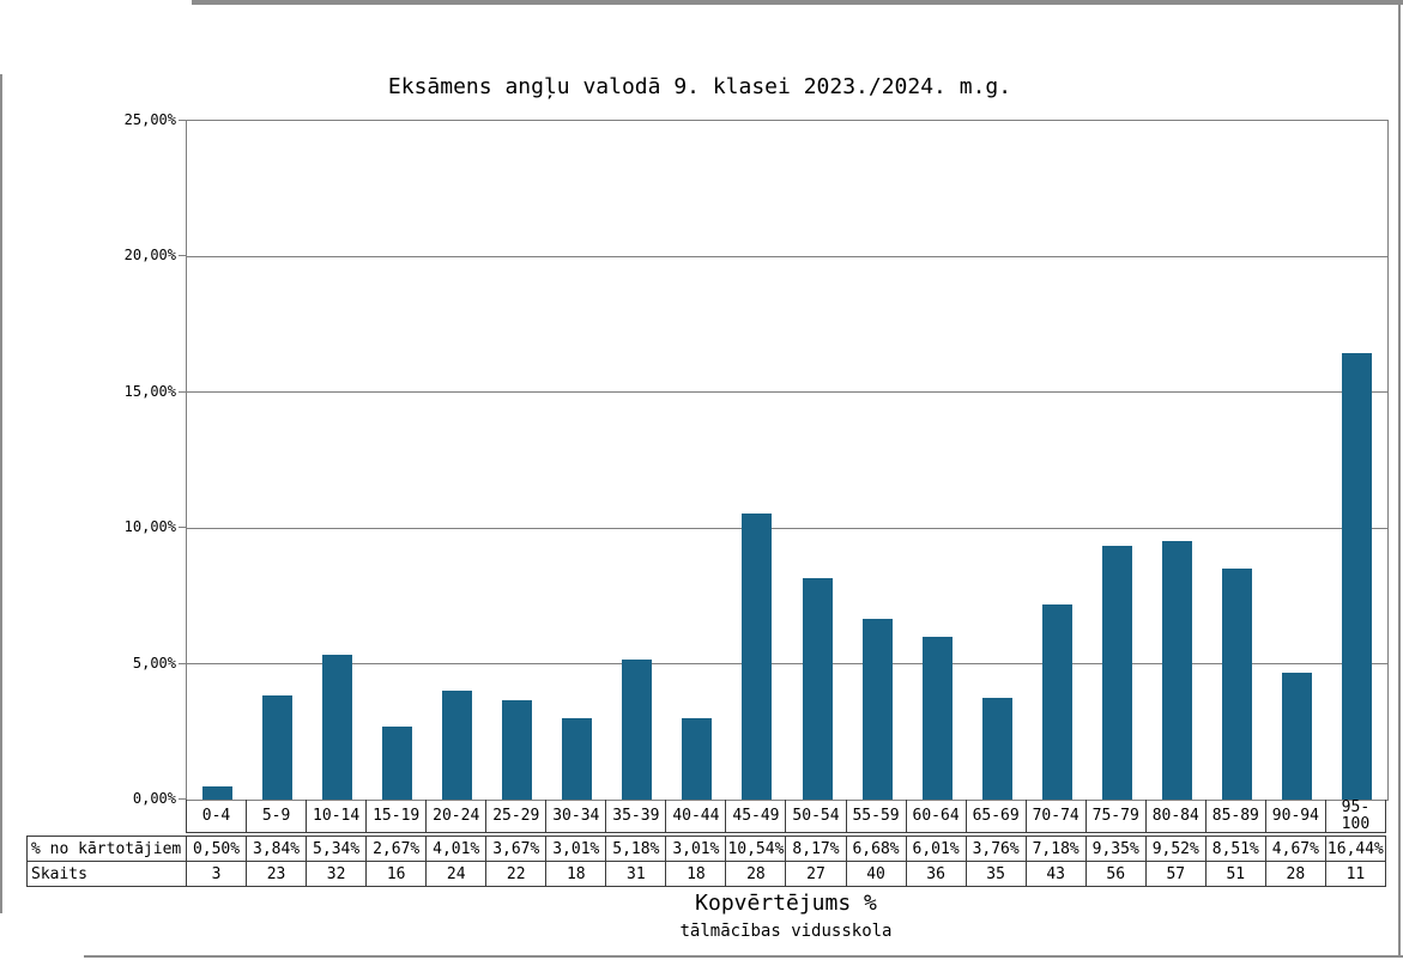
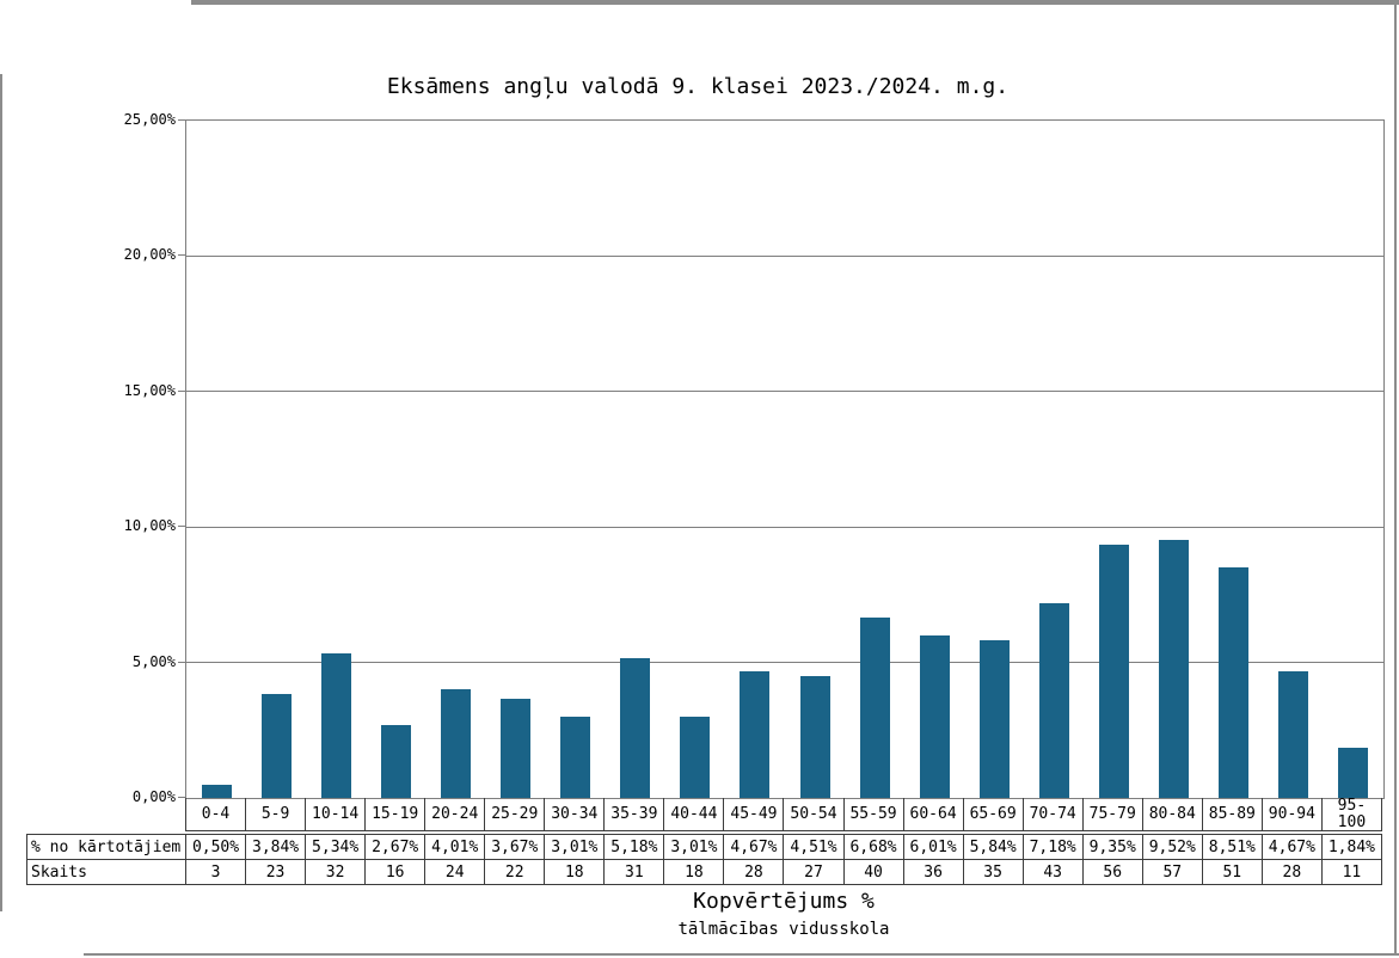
% no kārtotājiem/45-49: 10,54% -> 4,67%
% no kārtotājiem/50-54: 8,17% -> 4,51%
% no kārtotājiem/65-69: 3,76% -> 5,84%
% no kārtotājiem/95-100: 16,44% -> 1,84%
